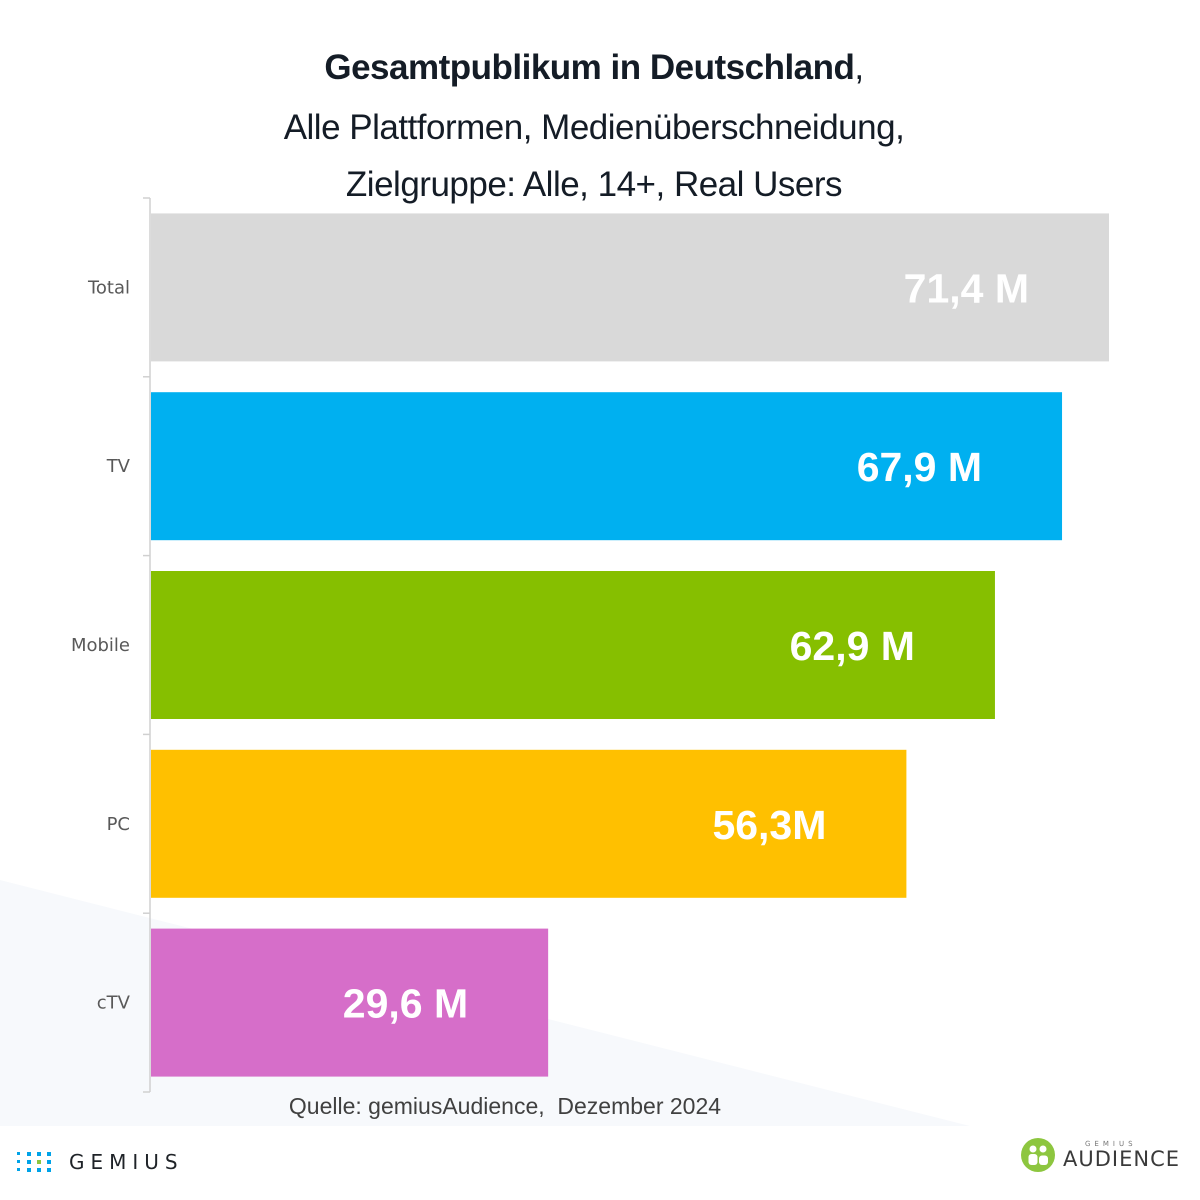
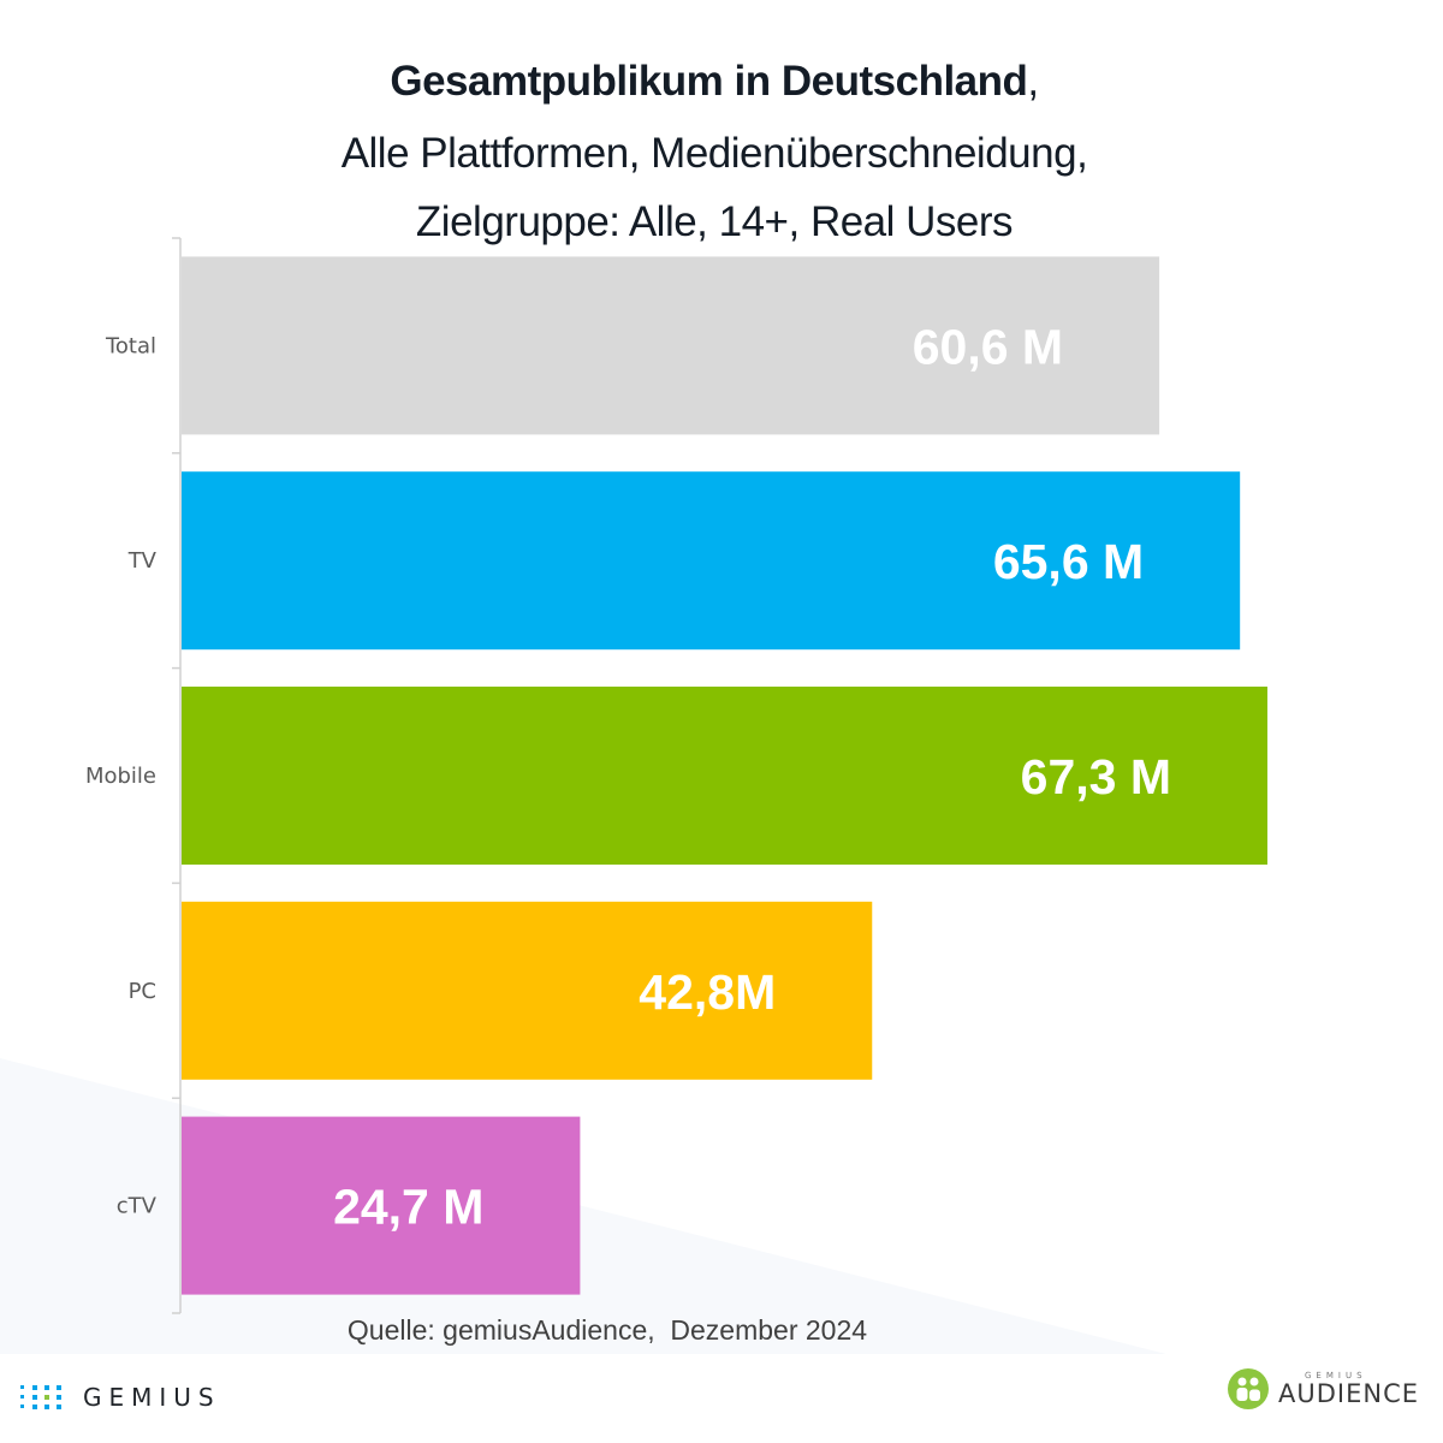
Total: 71,4 -> 60,6
TV: 67,9 -> 65,6
Mobile: 62,9 -> 67,3
PC: 56,3M -> 42,8M
cTV: 29,6 -> 24,7
